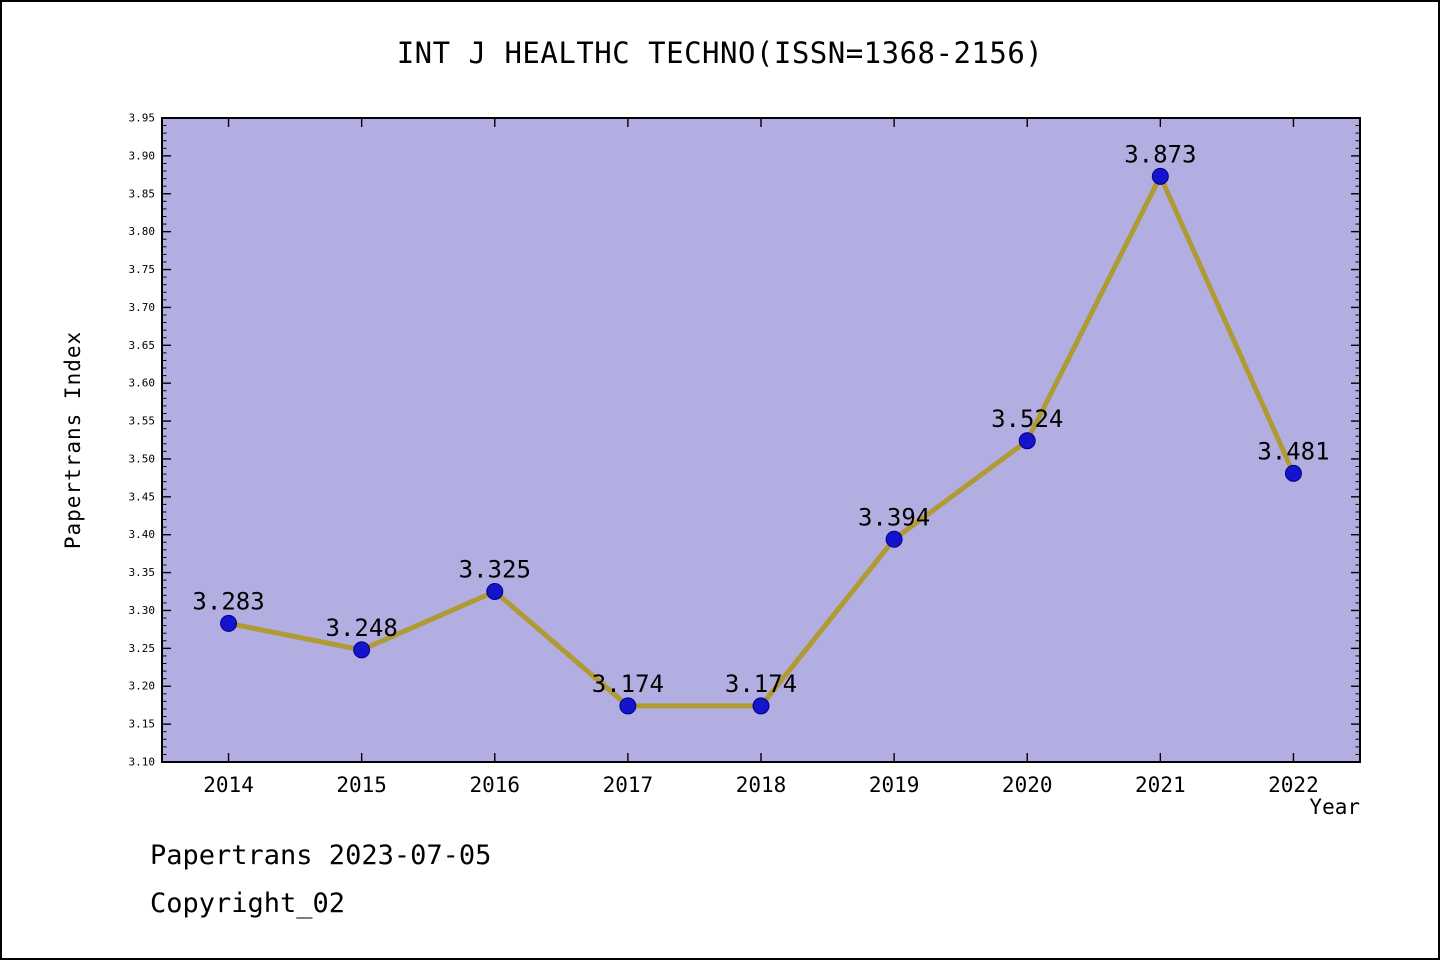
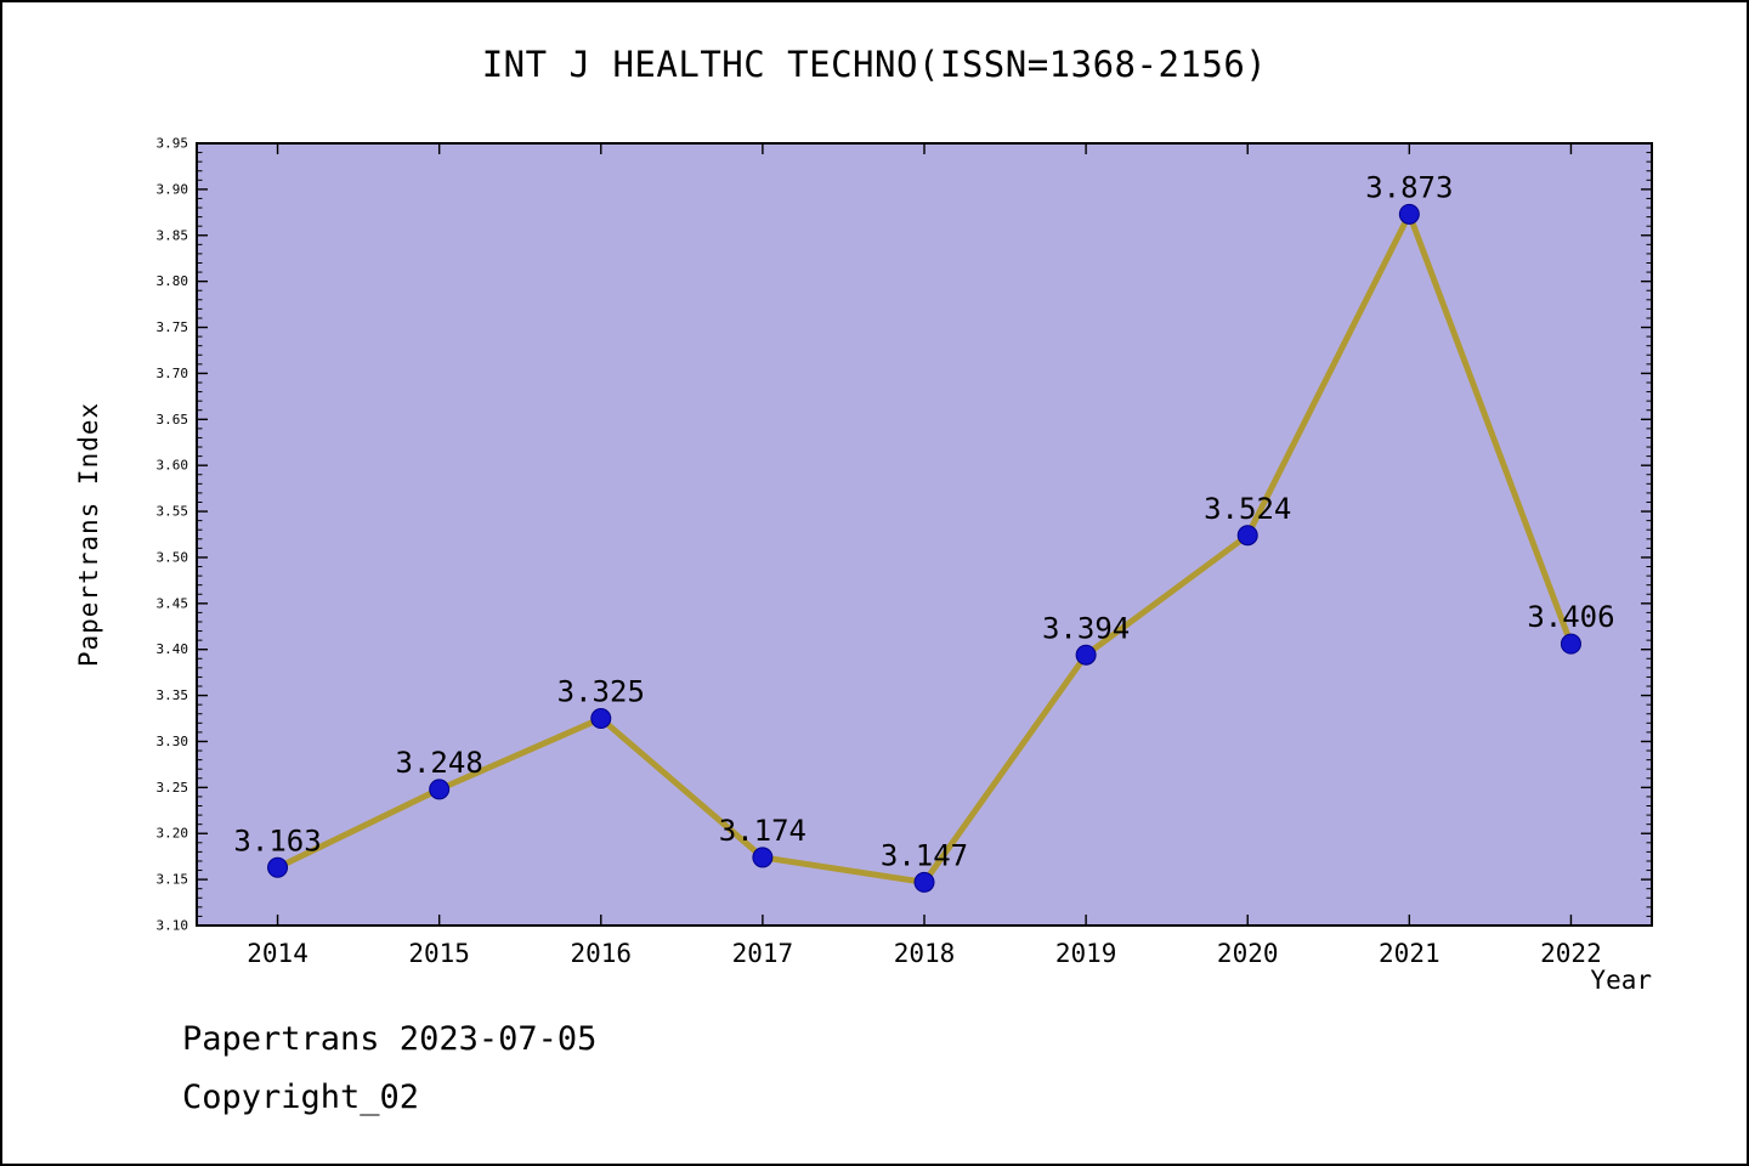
2014: 3.283 -> 3.163
2018: 3.174 -> 3.147
2022: 3.481 -> 3.406
